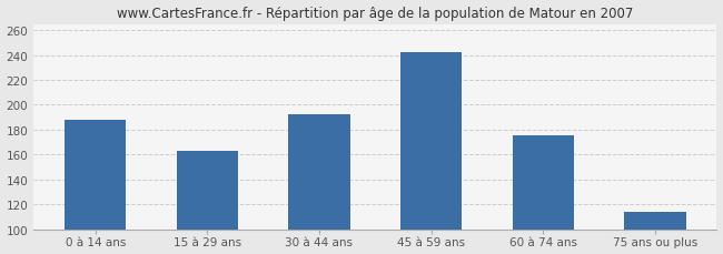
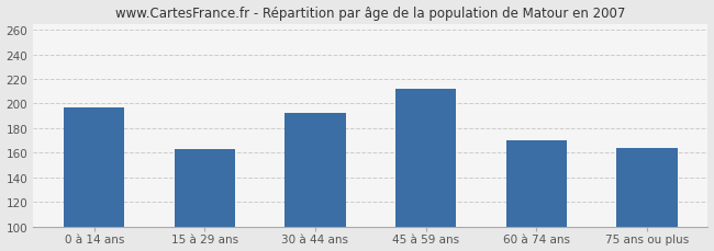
0 à 14 ans: 188 -> 197
45 à 59 ans: 242 -> 212
60 à 74 ans: 175 -> 170
75 ans ou plus: 114 -> 164
